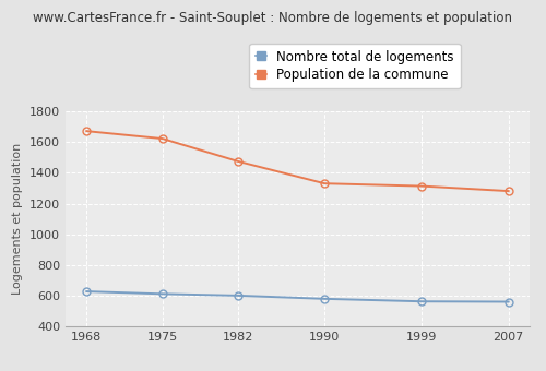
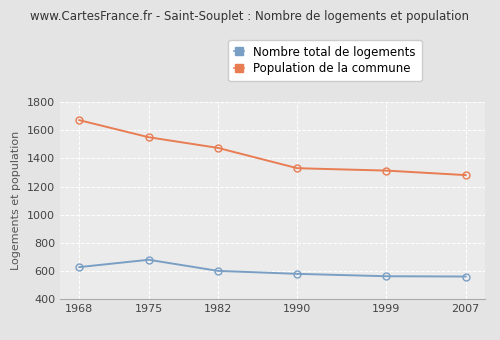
Nombre total de logements/1975: 610 -> 680
Population de la commune/1975: 1620 -> 1550
